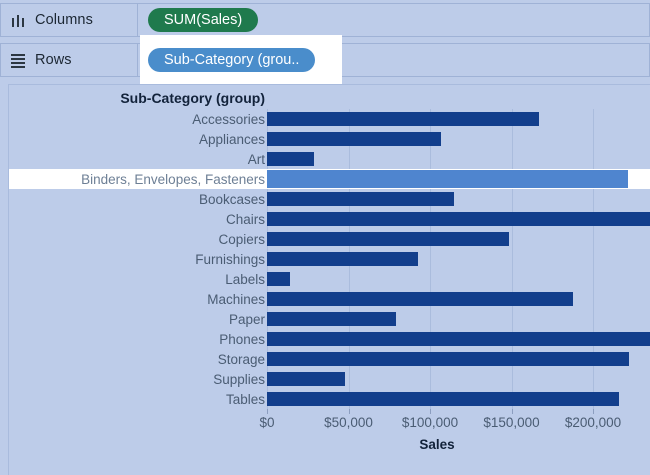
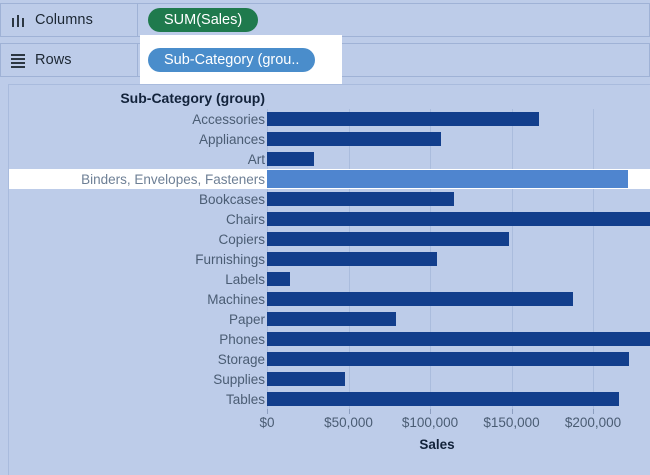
Furnishings: $93000 -> $104000
